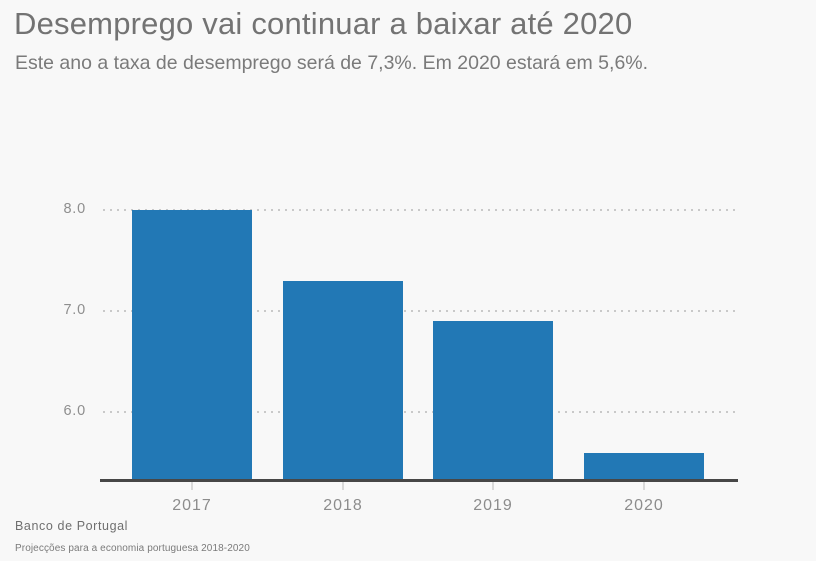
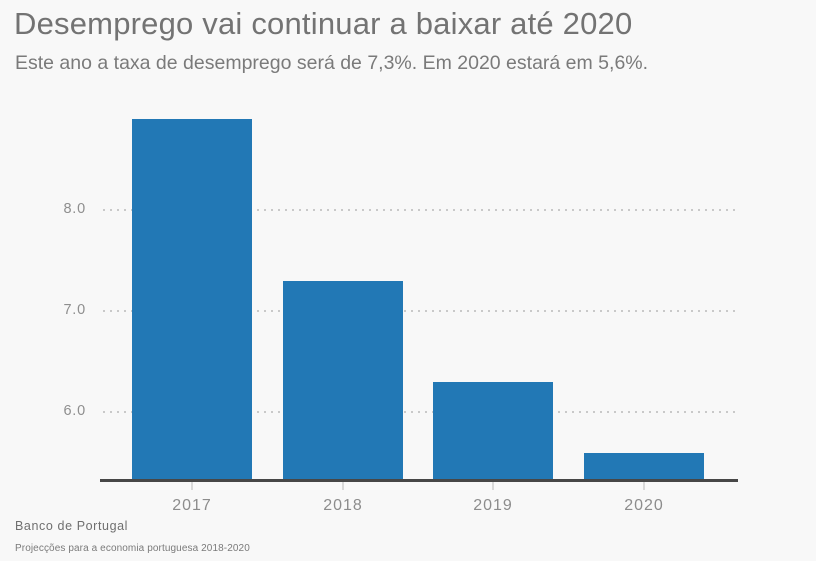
2017: 8.0 -> 8.9
2019: 6.9 -> 6.3
